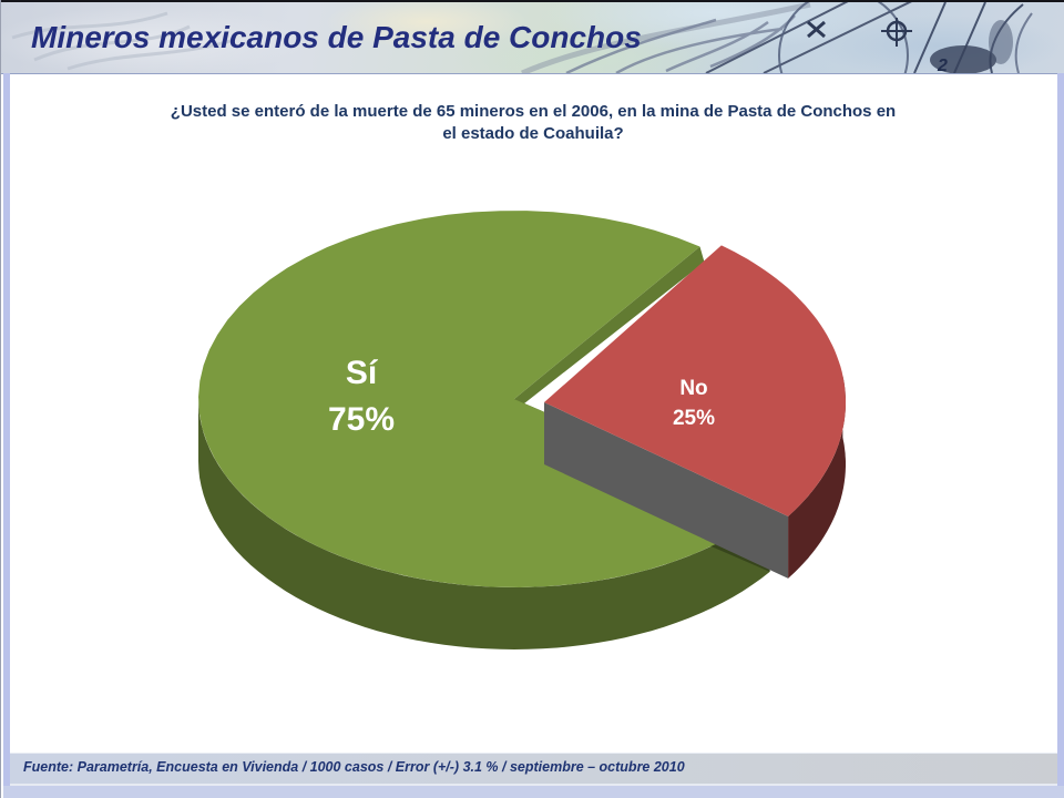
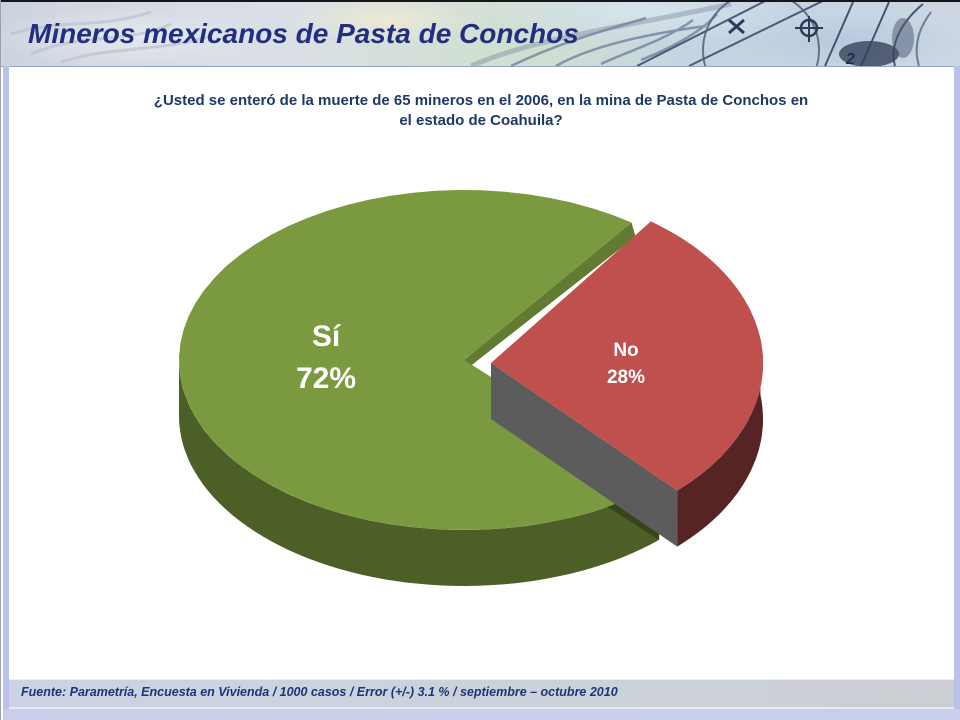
Sí: 75% -> 72%
No: 25% -> 28%
